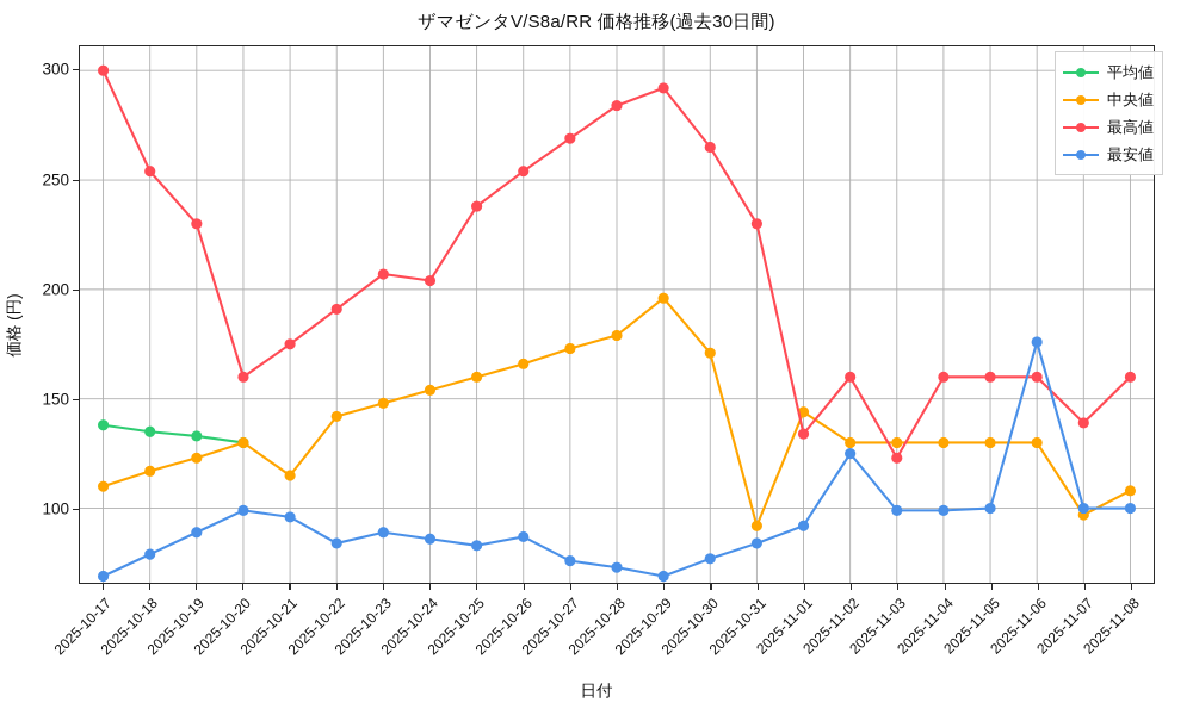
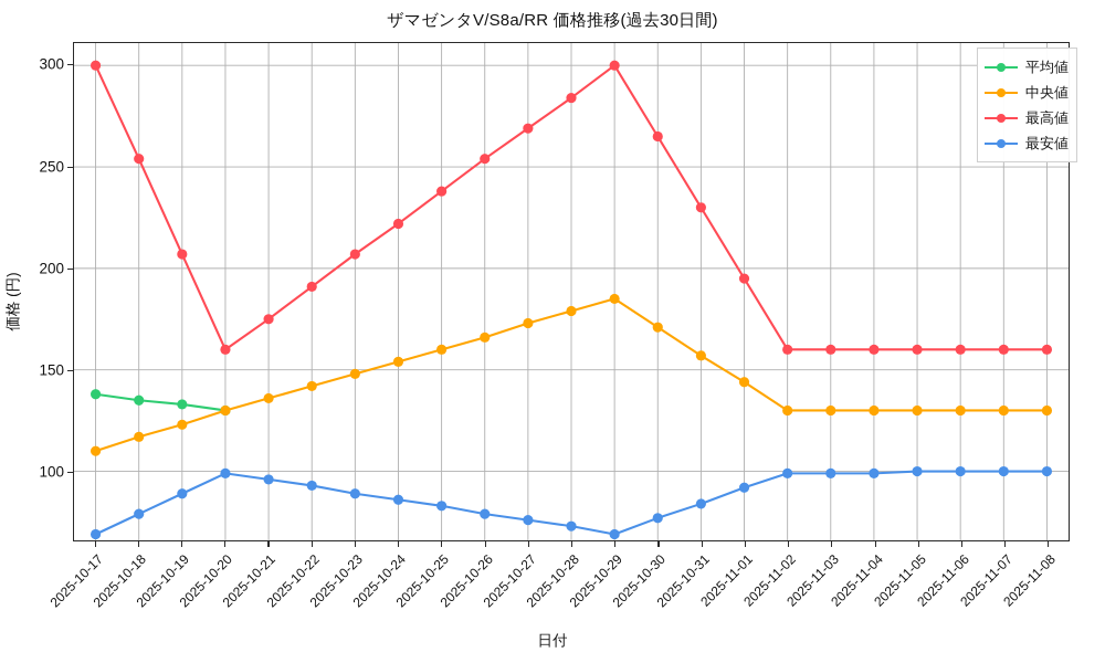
最高値/2025-10-19: 230 -> 207
中央値/2025-10-21: 115 -> 136
最安値/2025-10-22: 84 -> 93
最高値/2025-10-24: 204 -> 222
最安値/2025-10-26: 87 -> 79
中央値/2025-10-29: 196 -> 185
最高値/2025-10-29: 292 -> 300
中央値/2025-10-31: 92 -> 157
最高値/2025-11-01: 134 -> 195
最安値/2025-11-02: 125 -> 99
最高値/2025-11-03: 123 -> 160
最安値/2025-11-06: 176 -> 100
中央値/2025-11-07: 97 -> 130
最高値/2025-11-07: 139 -> 160
中央値/2025-11-08: 108 -> 130
